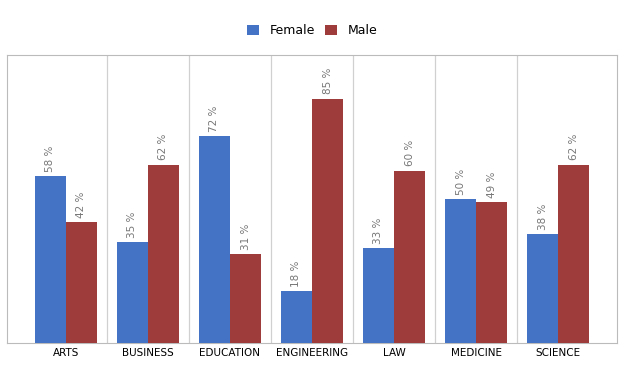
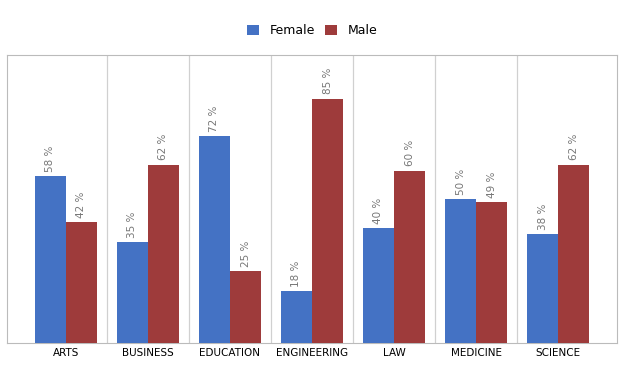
Male/EDUCATION: 31 -> 25
Female/LAW: 33 -> 40
